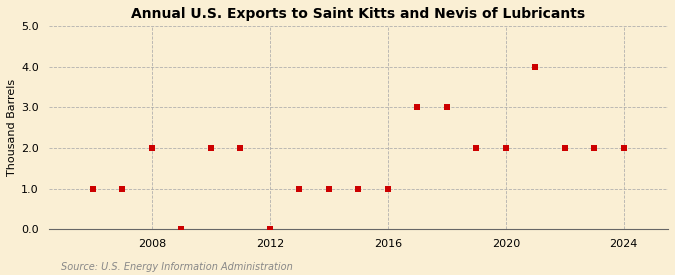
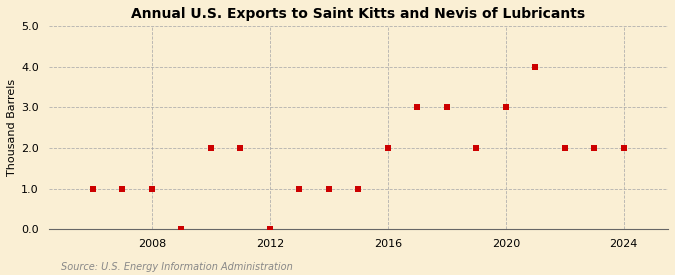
2008: 2 -> 1
2016: 1 -> 2
2020: 2 -> 3
